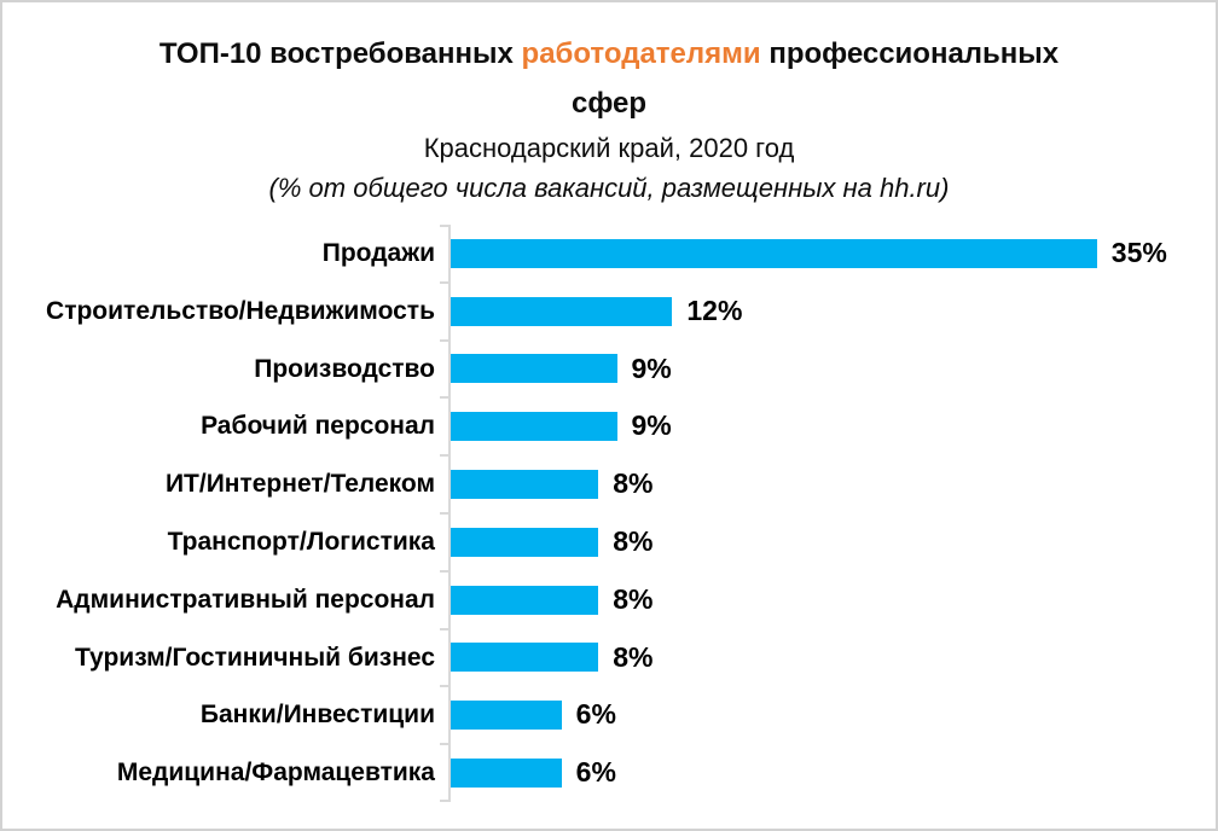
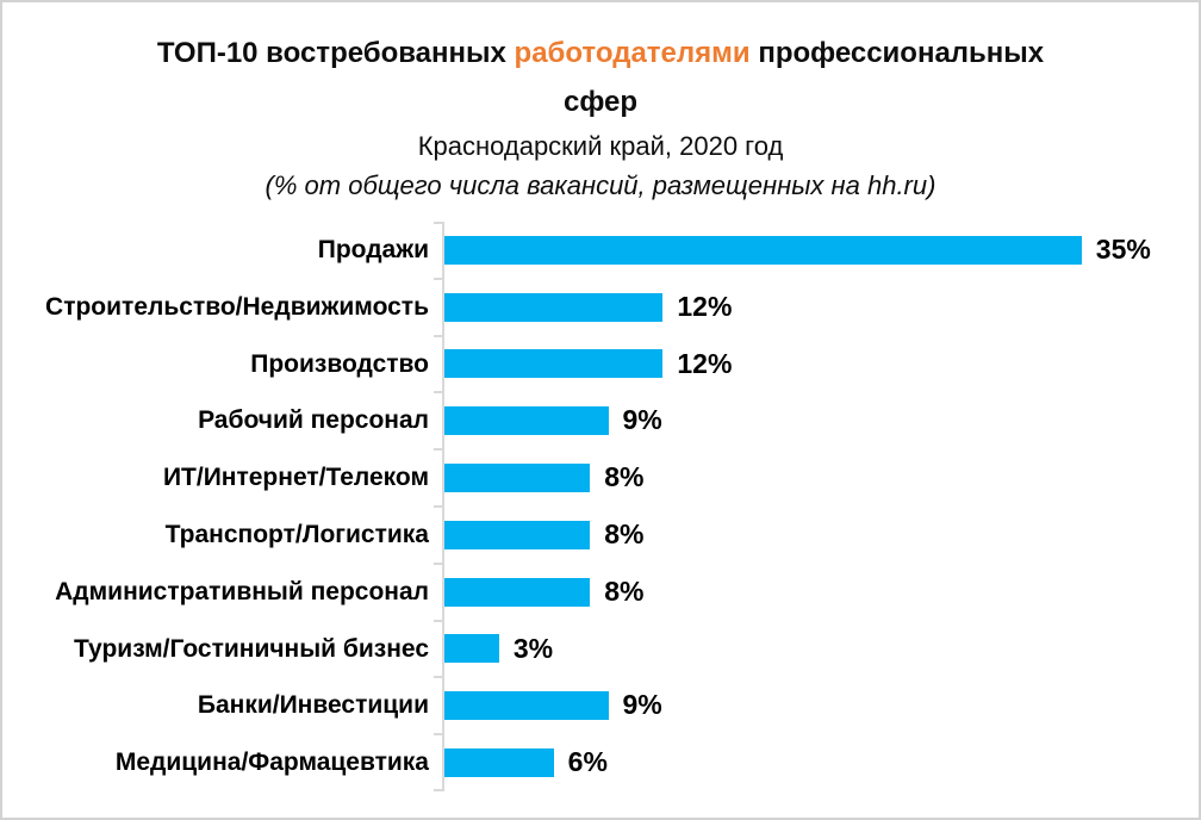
Производство: 9% -> 12%
Туризм/Гостиничный бизнес: 8% -> 3%
Банки/Инвестиции: 6% -> 9%
